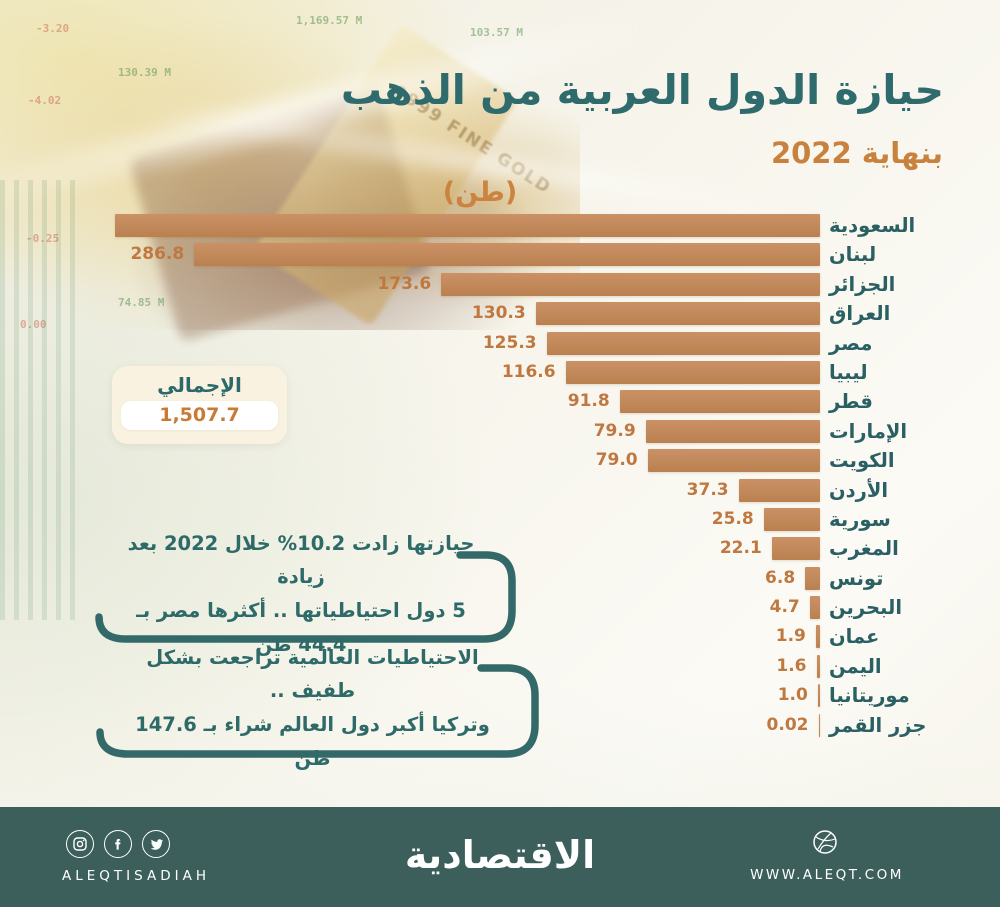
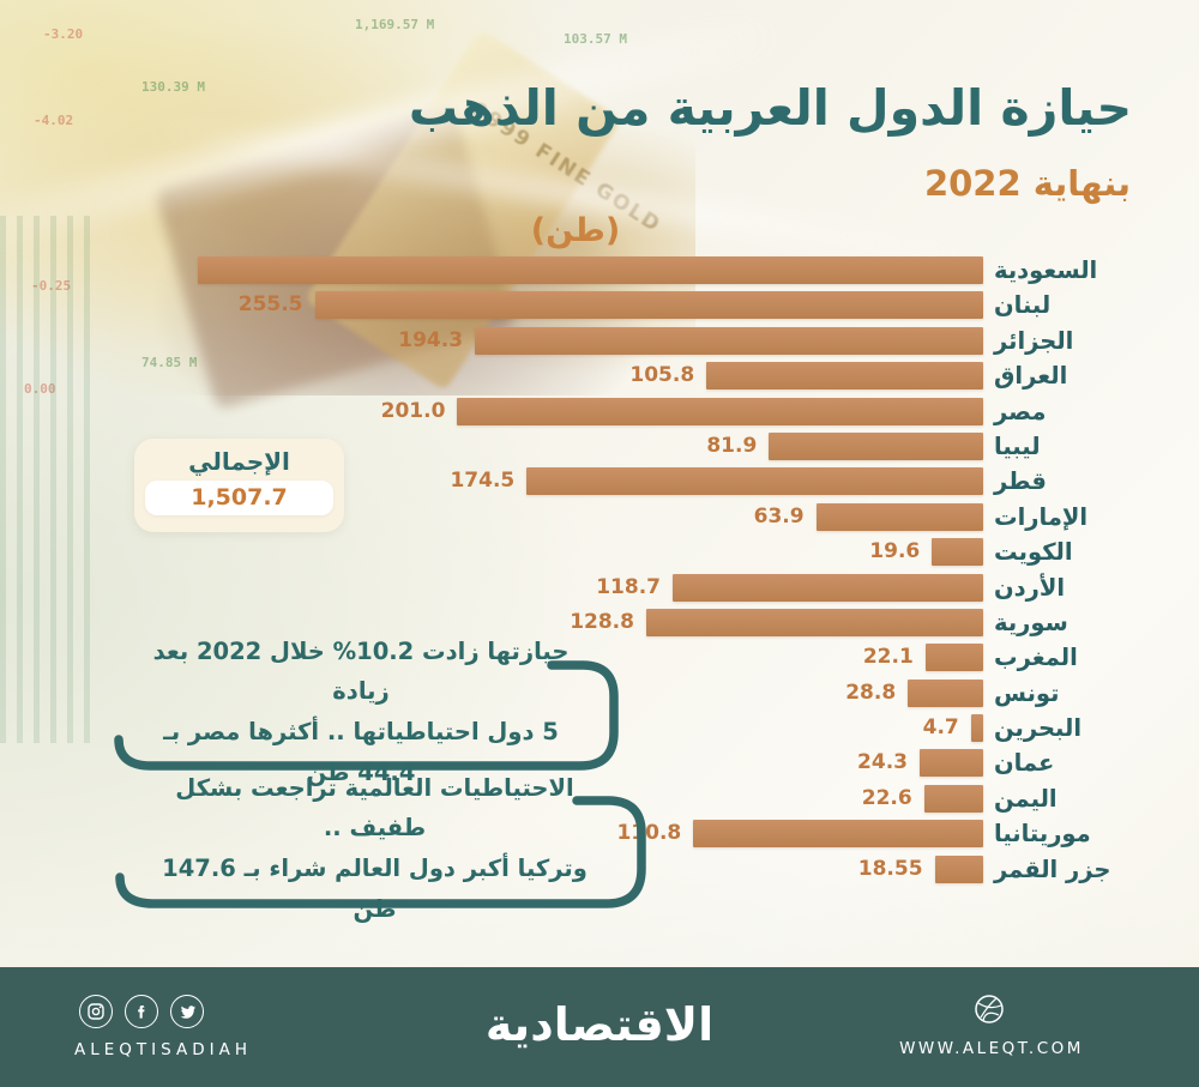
السعودية: 323.1 -> 300.3
لبنان: 286.8 -> 255.5
الجزائر: 173.6 -> 194.3
العراق: 130.3 -> 105.8
مصر: 125.3 -> 201.0
ليبيا: 116.6 -> 81.9
قطر: 91.8 -> 174.5
الإمارات: 79.9 -> 63.9
الكويت: 79.0 -> 19.6
الأردن: 37.3 -> 118.7
سورية: 25.8 -> 128.8
تونس: 6.8 -> 28.8
عمان: 1.9 -> 24.3
اليمن: 1.6 -> 22.6
موريتانيا: 1.0 -> 110.8
جزر القمر: 0.02 -> 18.55
